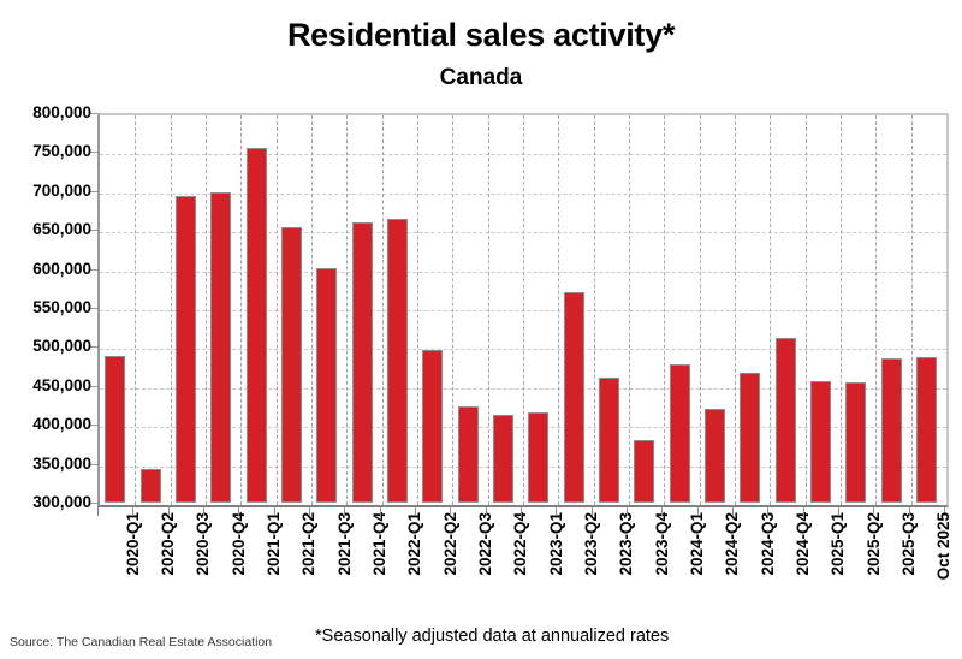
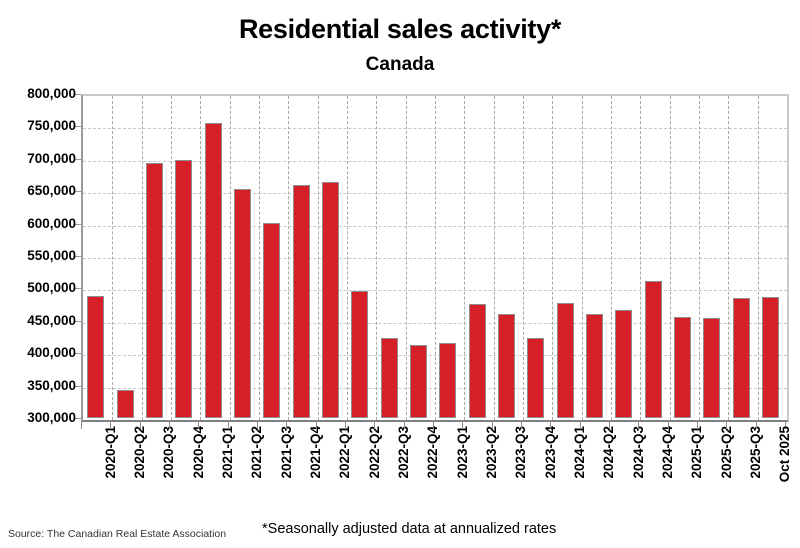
2023-Q2: 570000 -> 480000
2023-Q4: 380000 -> 420000
2024-Q2: 420000 -> 460000
